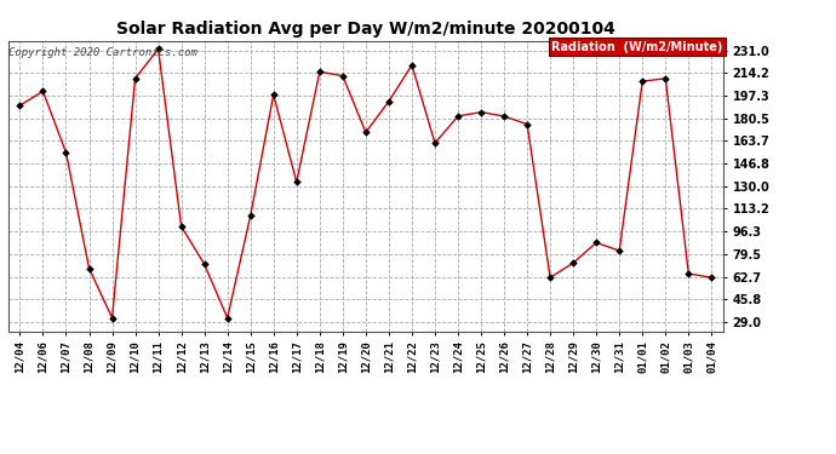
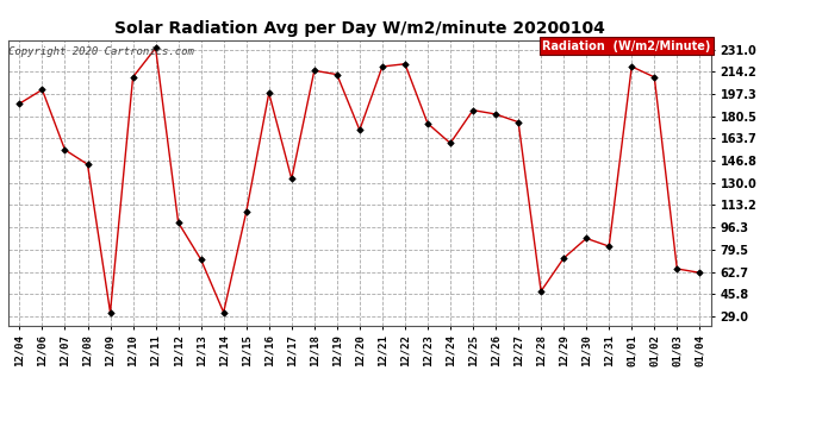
12/08: 69 -> 144
12/21: 193 -> 218
12/23: 162 -> 175
12/24: 182 -> 160
12/28: 62 -> 48
01/01: 208 -> 218
